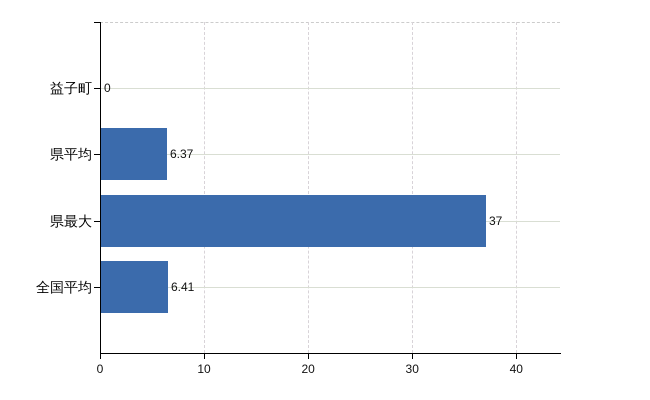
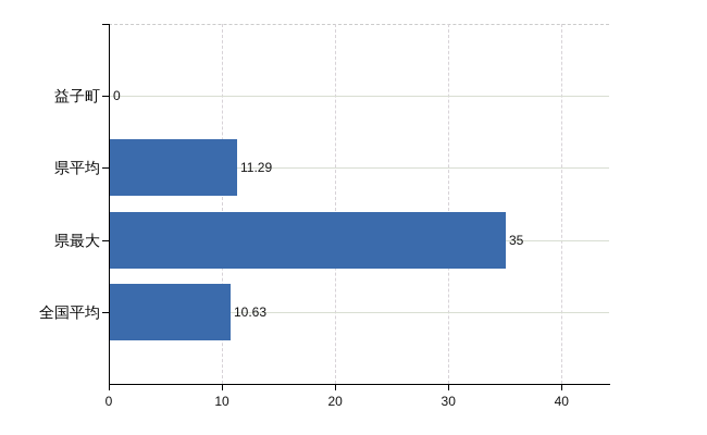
県平均: 6.37 -> 11.29
県最大: 37 -> 35
全国平均: 6.41 -> 10.63
